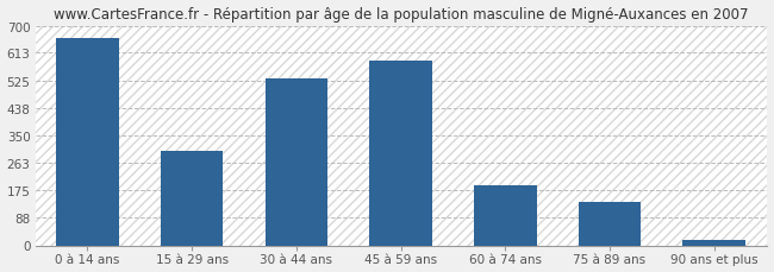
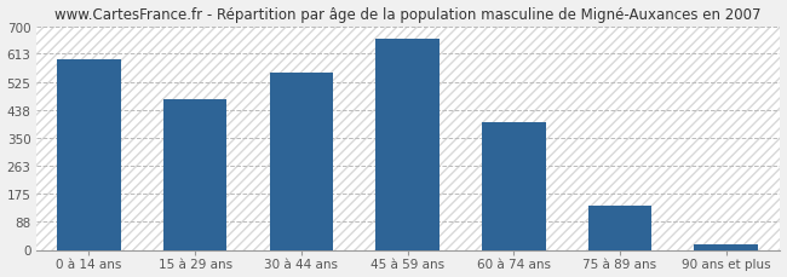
0 à 14 ans: 660 -> 595
15 à 29 ans: 300 -> 470
30 à 44 ans: 530 -> 555
45 à 59 ans: 590 -> 660
60 à 74 ans: 190 -> 400
